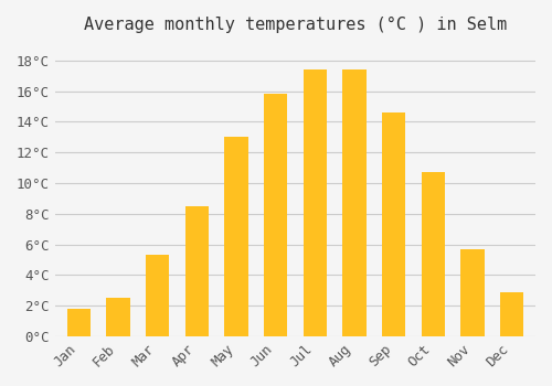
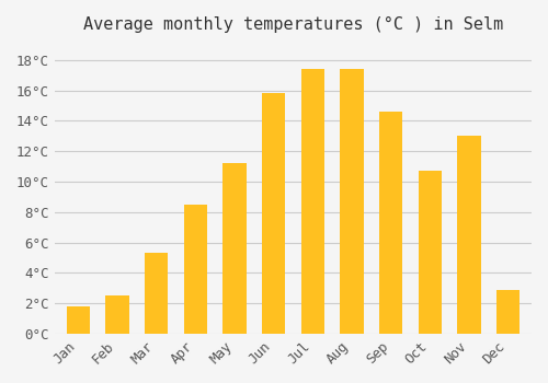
May: 13.0°C -> 11.2°C
Nov: 5.7°C -> 13.0°C
